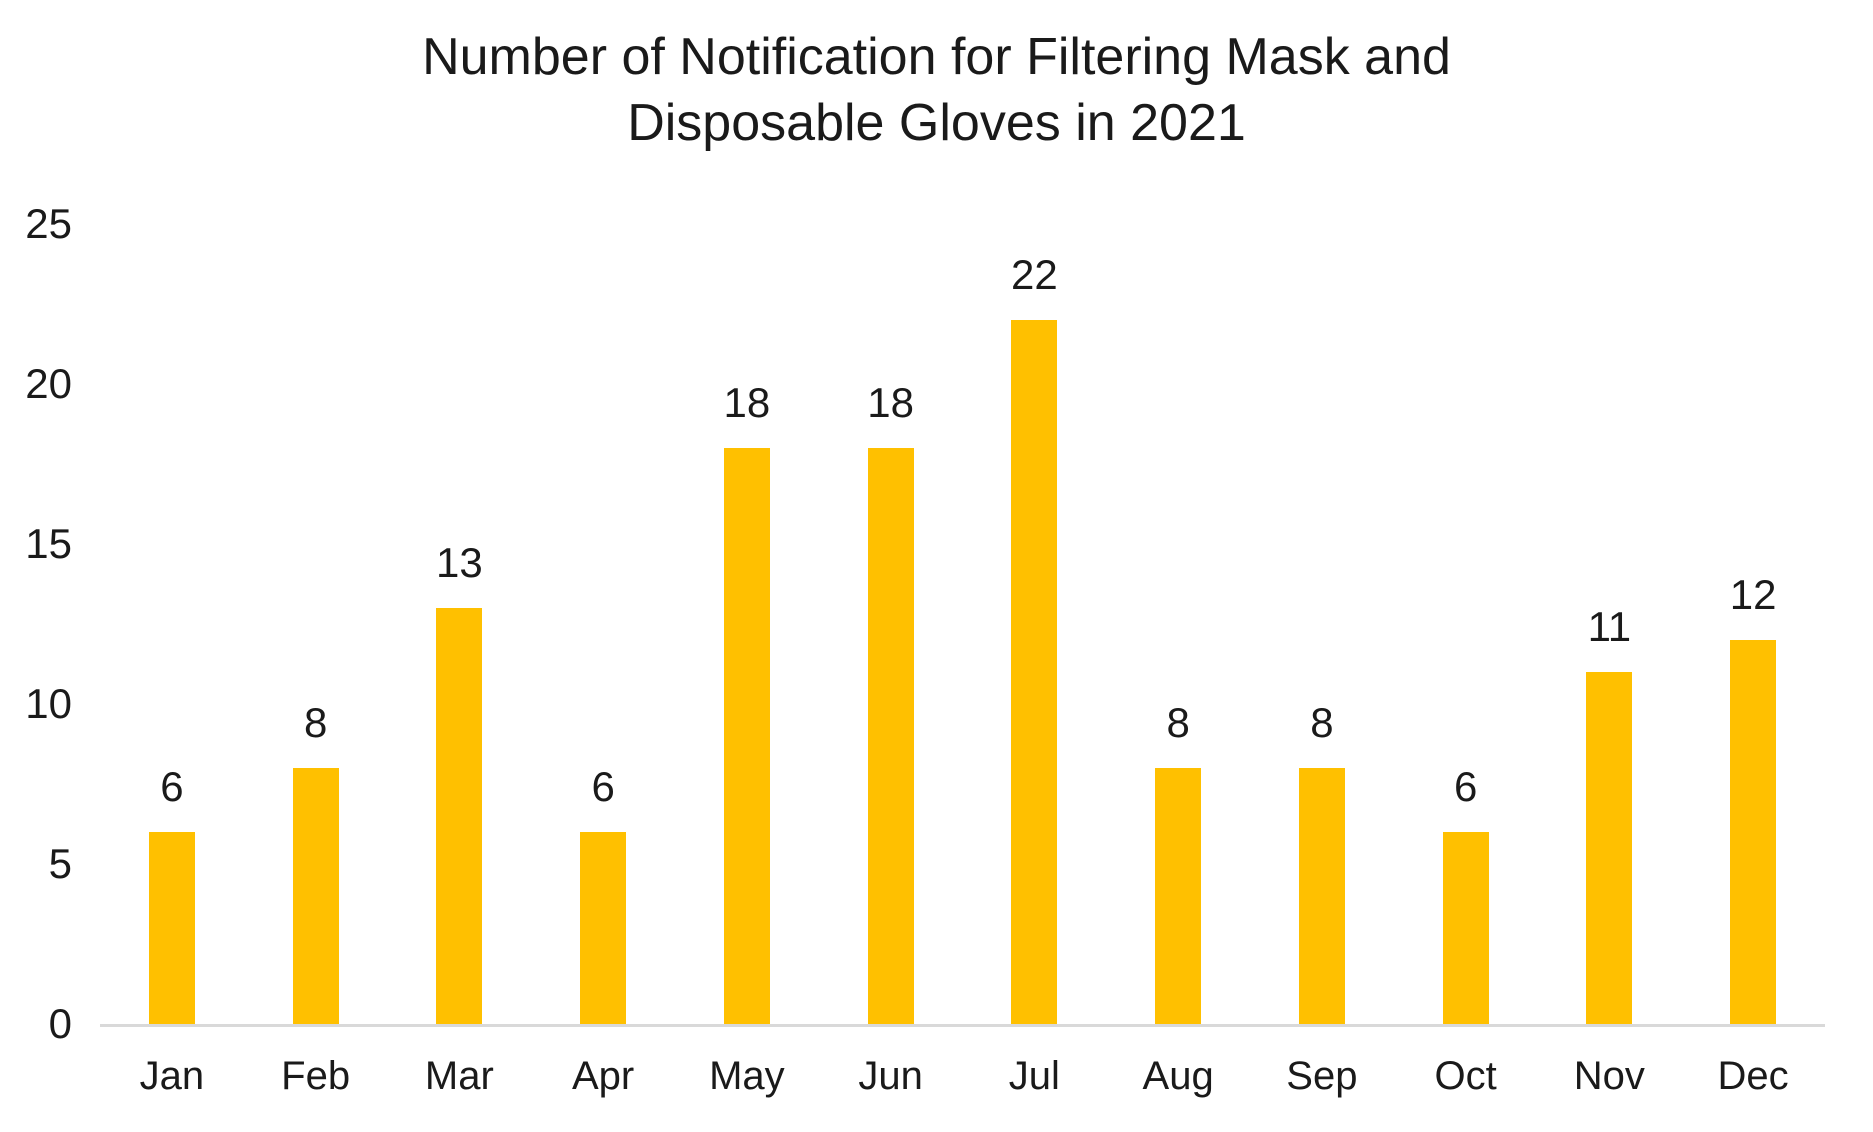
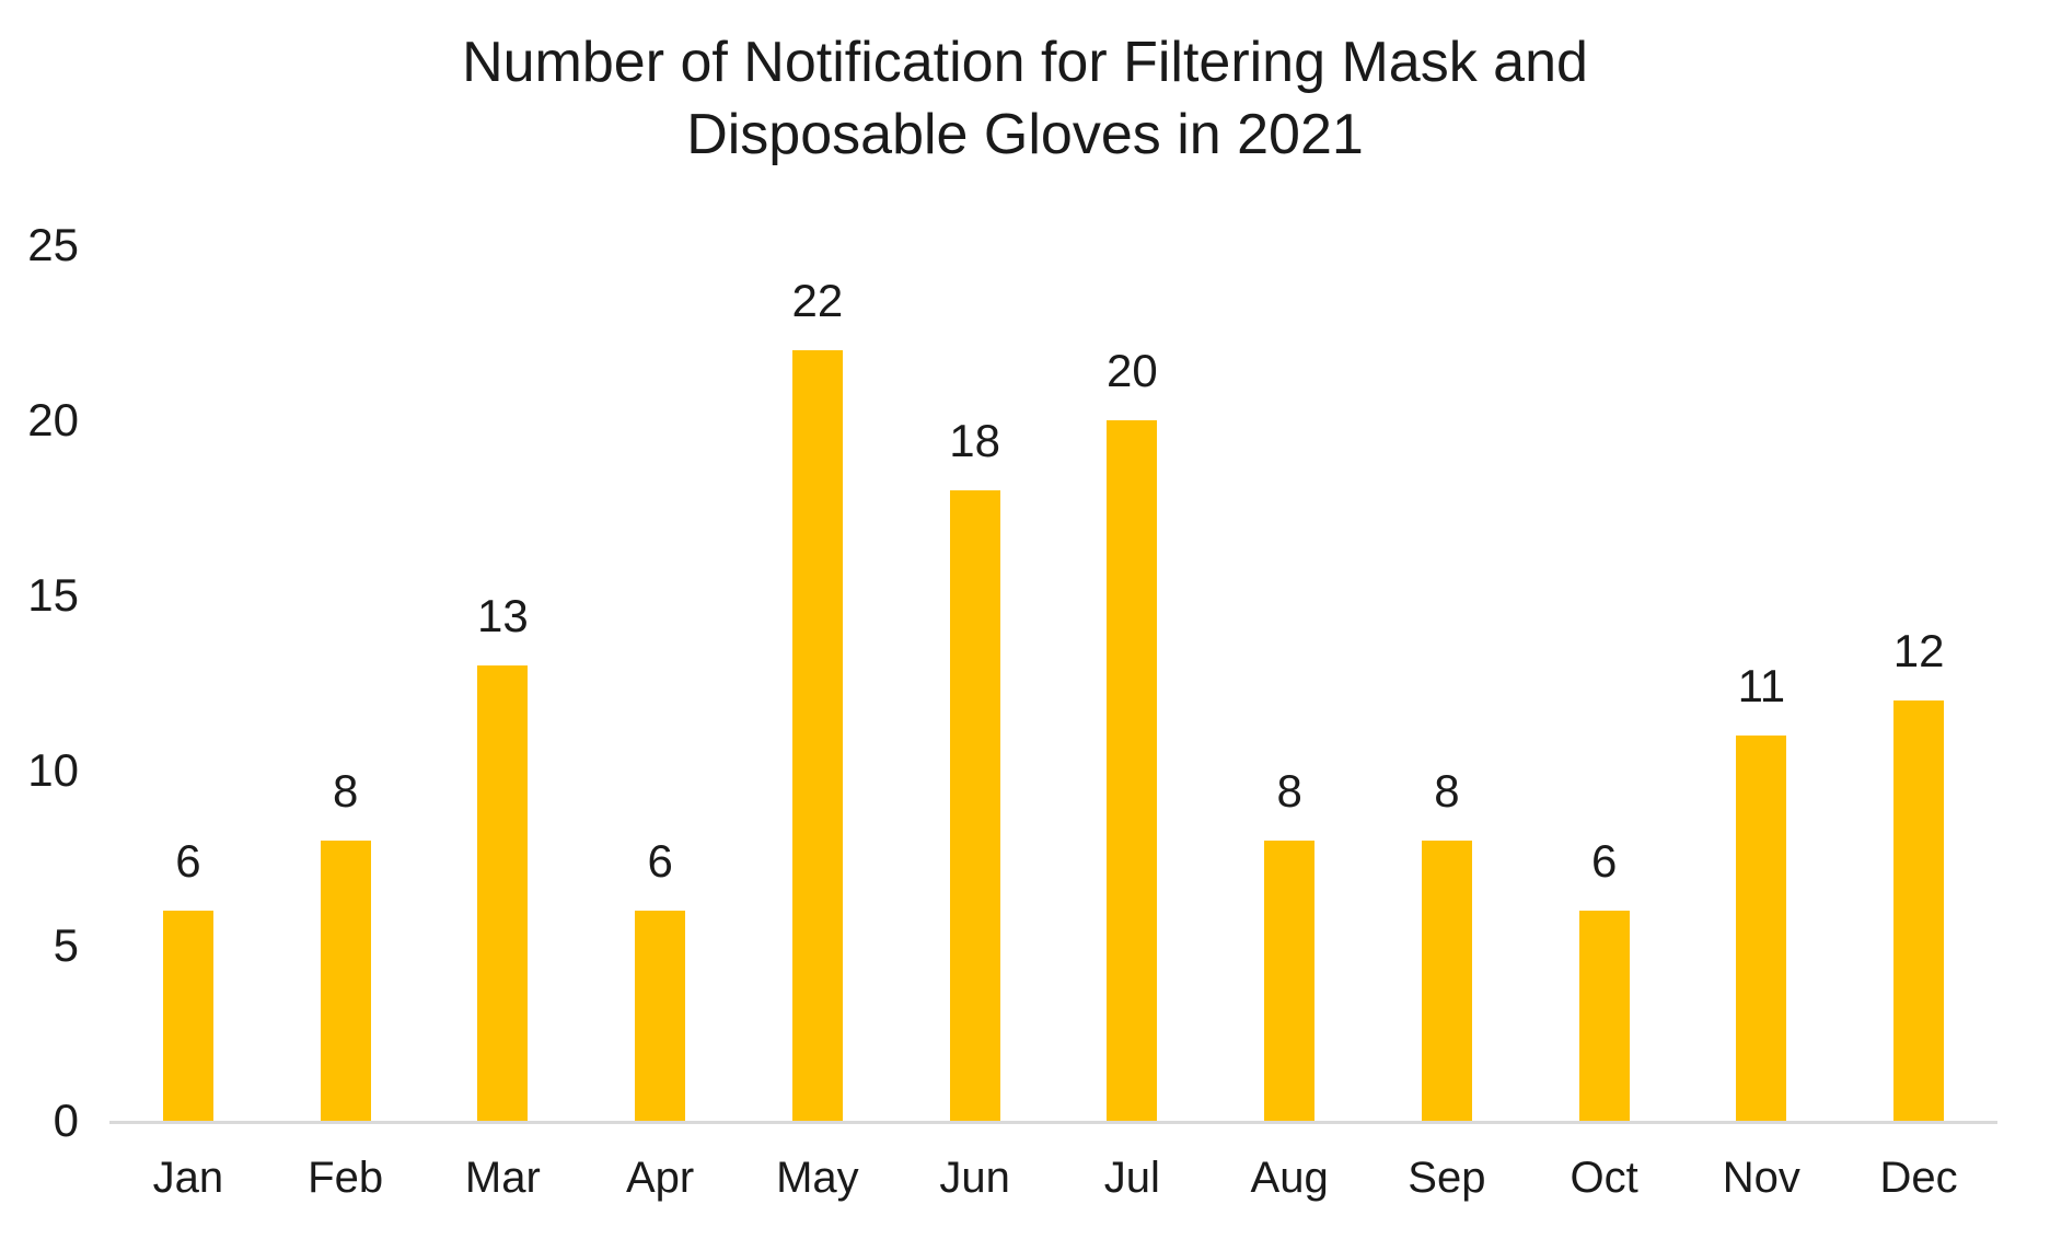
May: 18 -> 22
Jul: 22 -> 20
